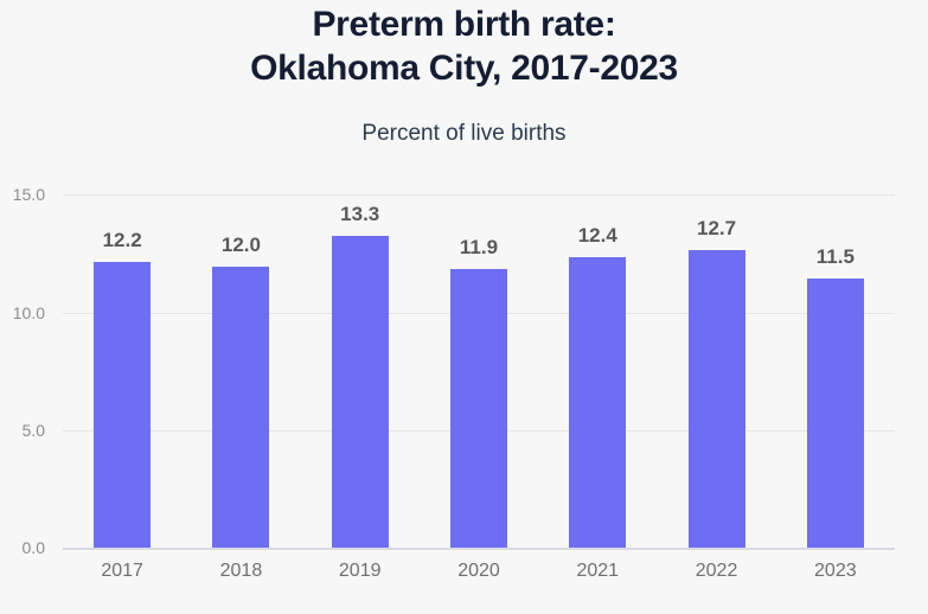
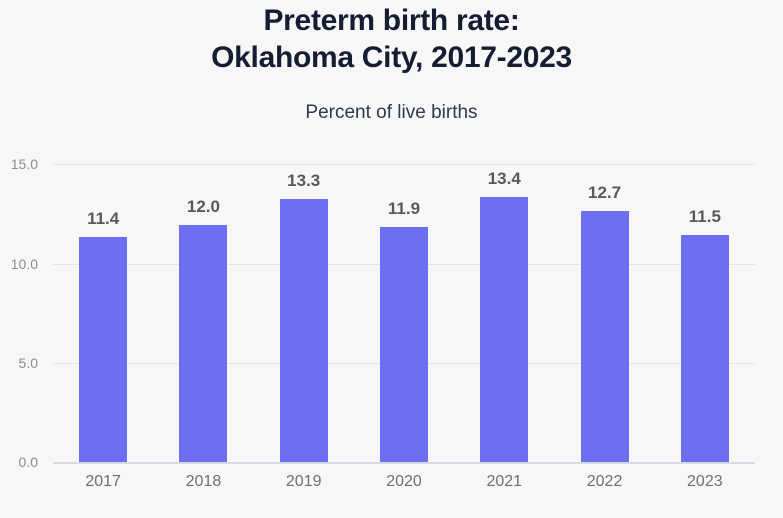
2017: 12.2 -> 11.4
2021: 12.4 -> 13.4
